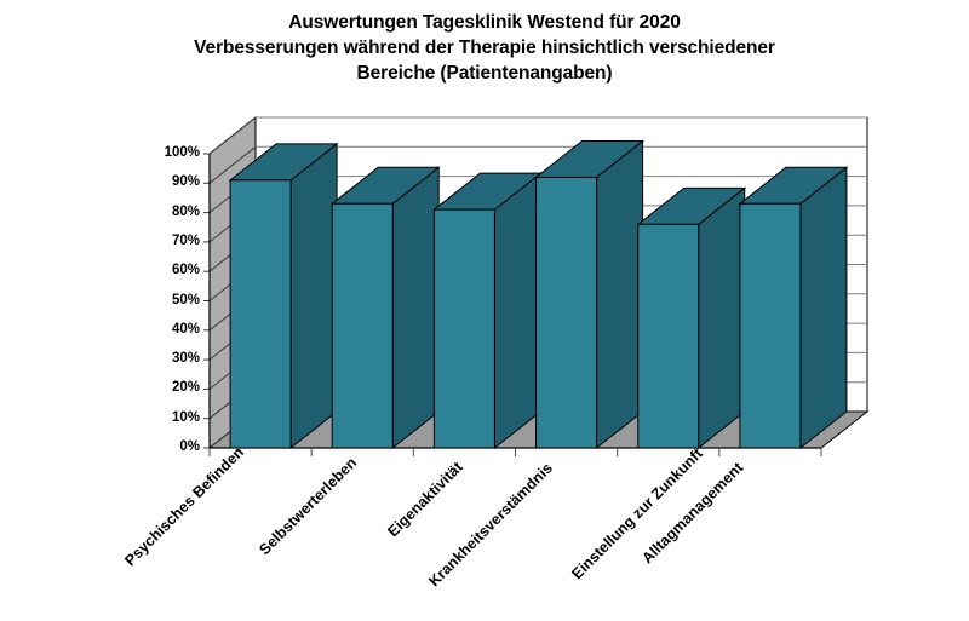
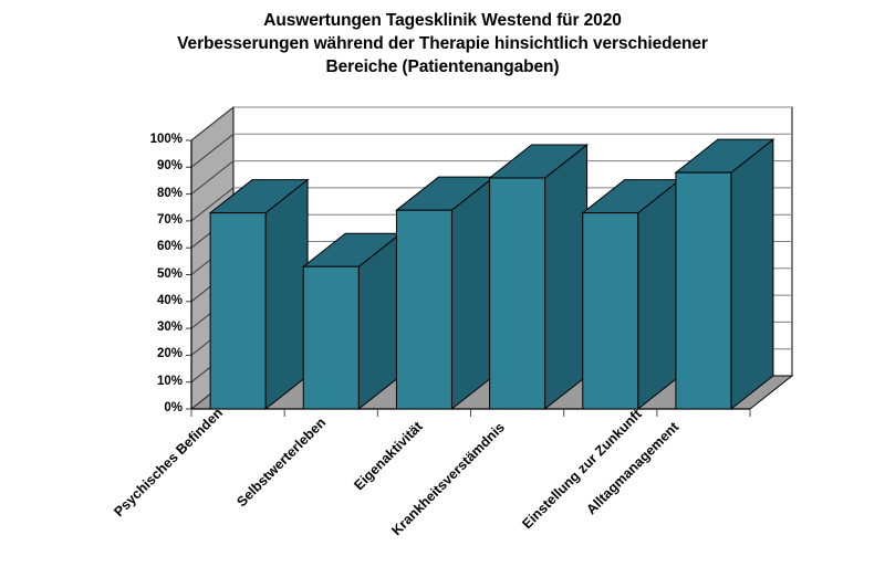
Psychisches Befinden: 91% -> 73%
Selbstwerterleben: 83% -> 53%
Eigenaktivität: 81% -> 74%
Krankheitsverstämdnis: 92% -> 86%
Einstellung zur Zunkunft: 76% -> 73%
Alltagmanagement: 83% -> 88%
